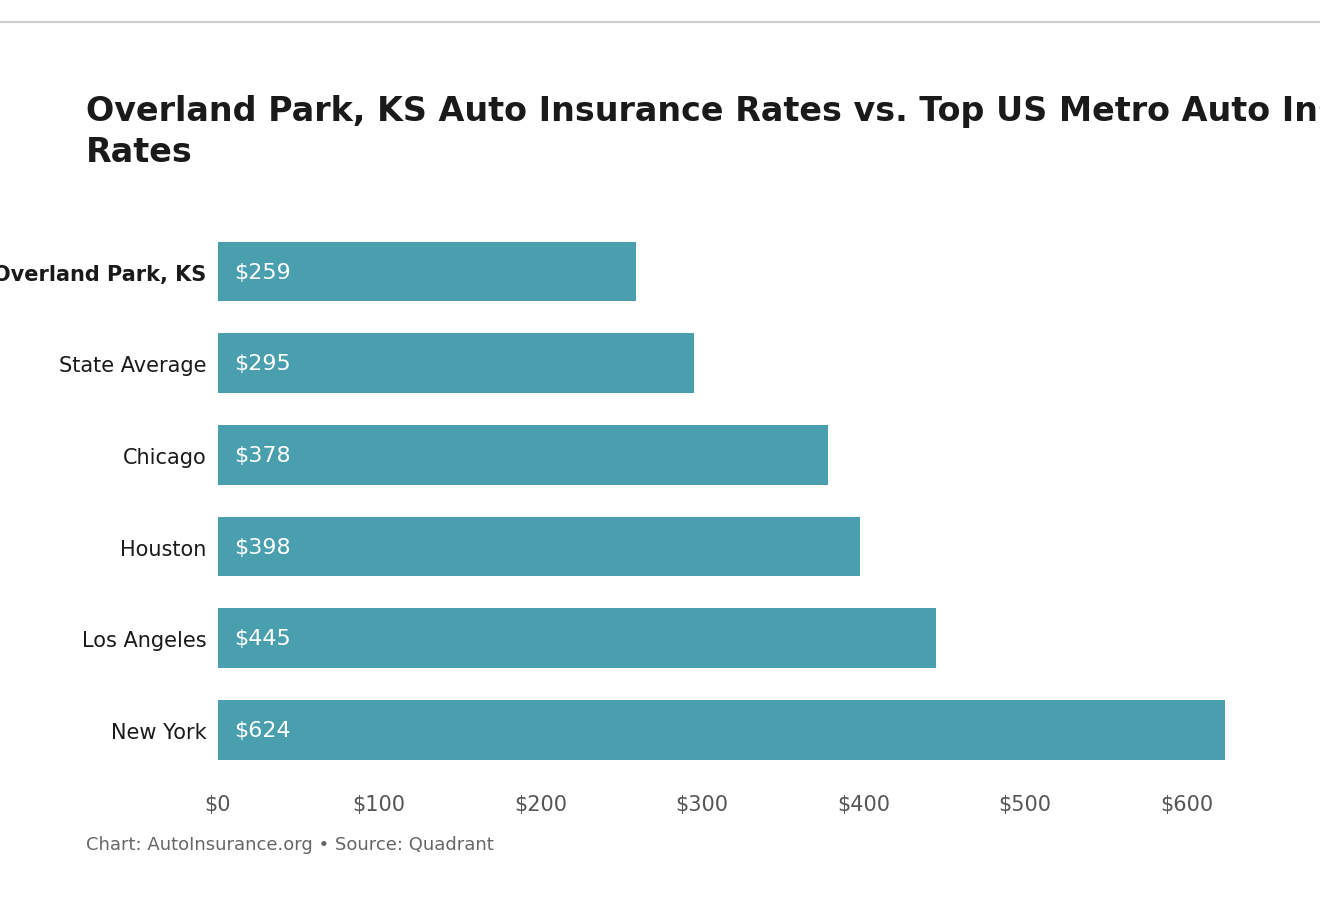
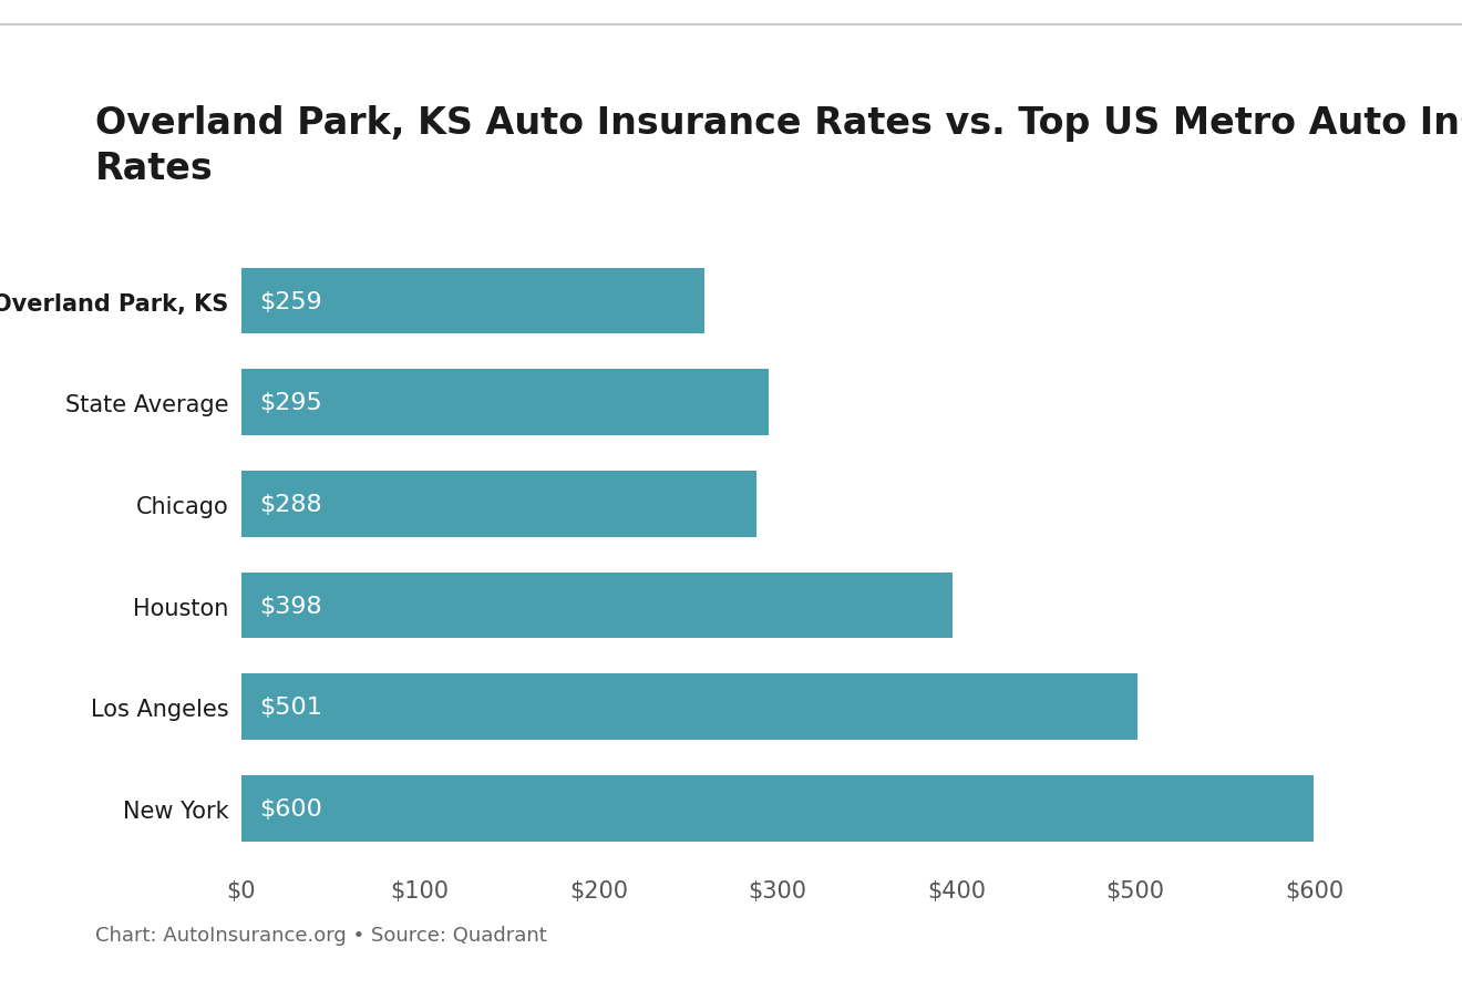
Chicago: $378 -> $288
Los Angeles: $445 -> $501
New York: $624 -> $600
